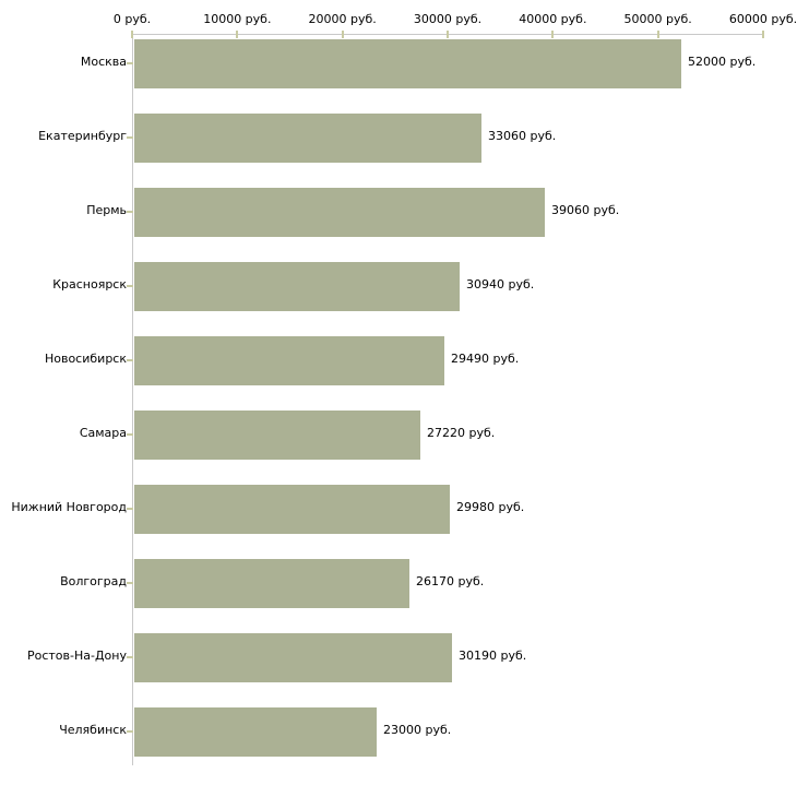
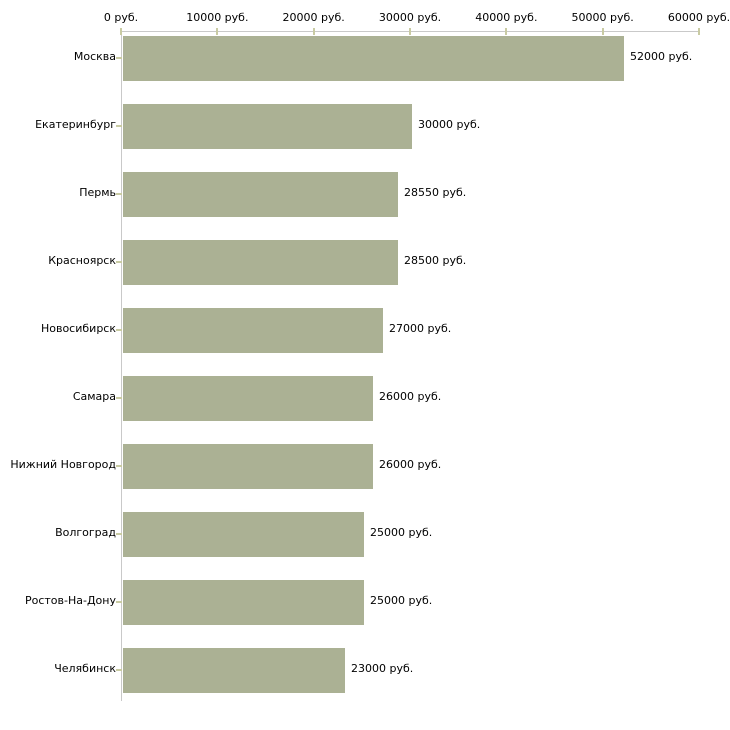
Екатеринбург: 33060 -> 30000
Пермь: 39060 -> 28550
Красноярск: 30940 -> 28500
Новосибирск: 29490 -> 27000
Самара: 27220 -> 26000
Нижний Новгород: 29980 -> 26000
Волгоград: 26170 -> 25000
Ростов-На-Дону: 30190 -> 25000
